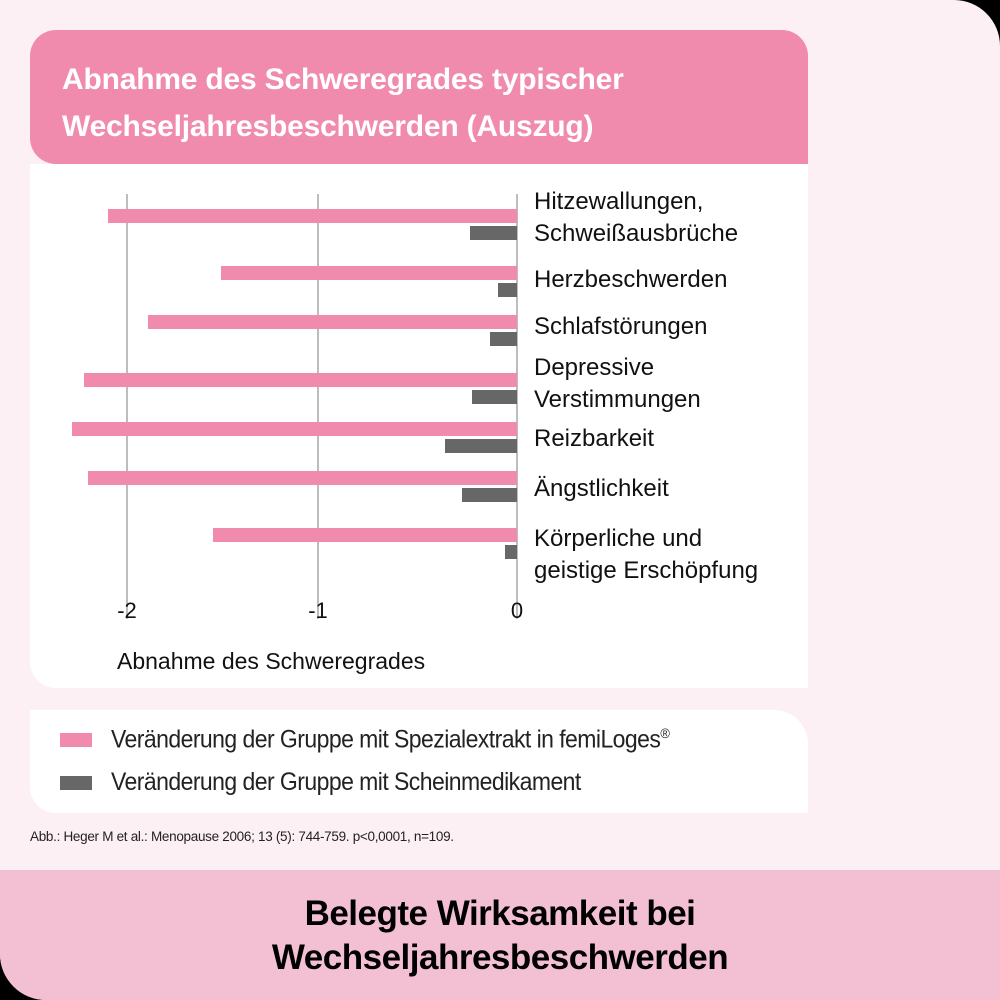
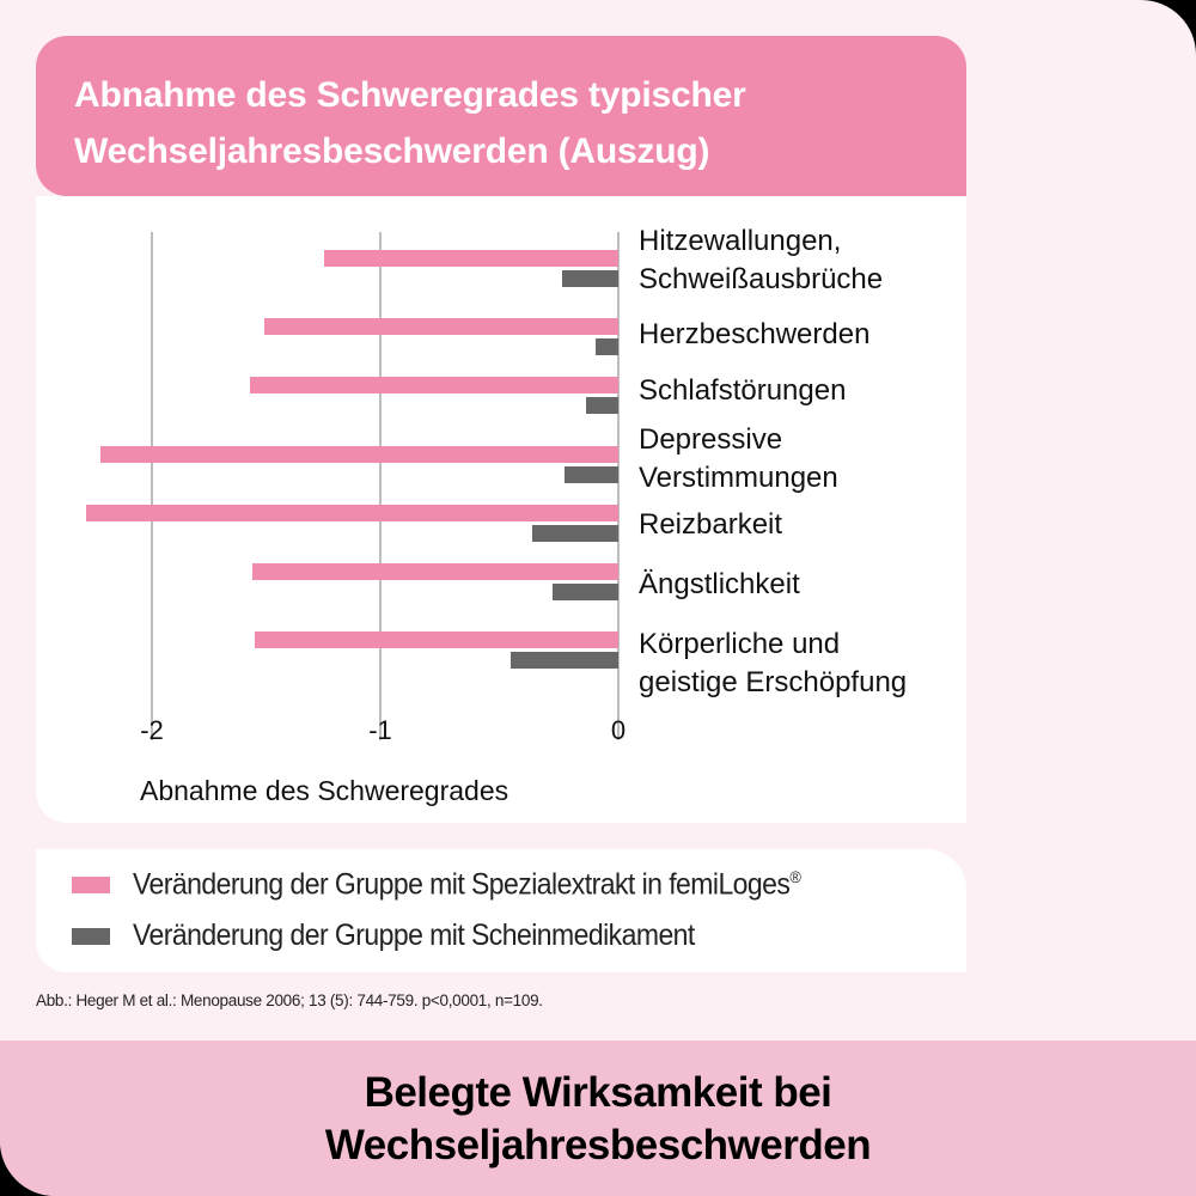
Veränderung der Gruppe mit Spezialextrakt in femiLoges®/Hitzewallungen, Schweißausbrüche: -2.10 -> -1.26
Veränderung der Gruppe mit Spezialextrakt in femiLoges®/Schlafstörungen: -1.89 -> -1.58
Veränderung der Gruppe mit Spezialextrakt in femiLoges®/Ängstlichkeit: -2.20 -> -1.57
Veränderung der Gruppe mit Scheinmedikament/Körperliche und geistige Erschöpfung: -0.06 -> -0.46
